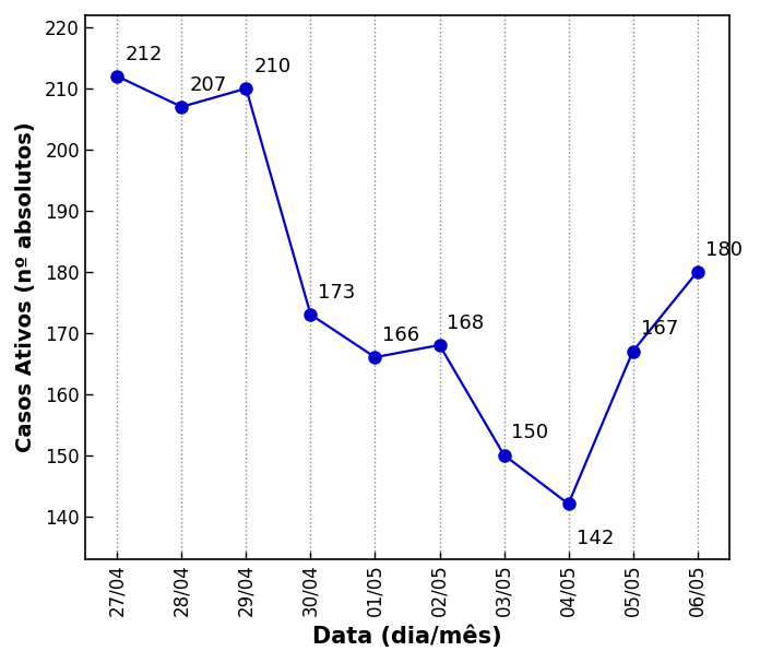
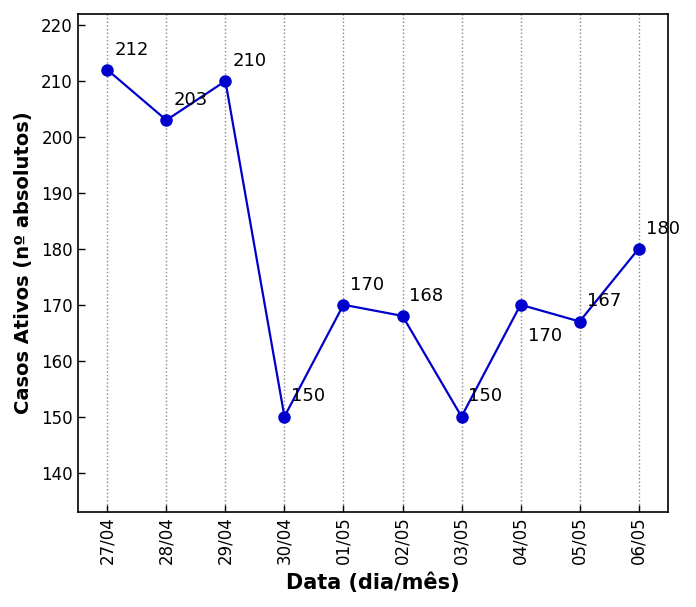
28/04: 207 -> 203
30/04: 173 -> 150
01/05: 166 -> 170
04/05: 142 -> 170
